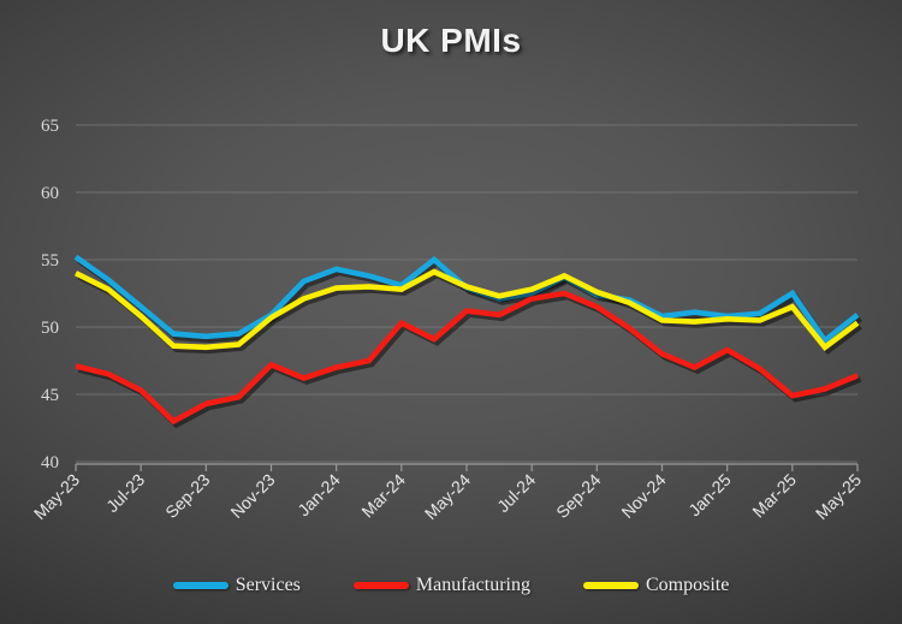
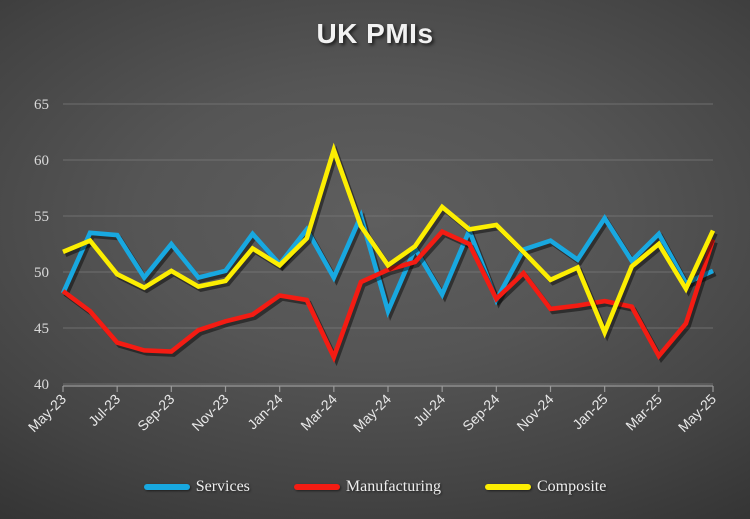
Services/May-23: 55.2 -> 48.1
Manufacturing/May-23: 47.1 -> 48.3
Composite/May-23: 54.0 -> 51.8
Services/Jul-23: 51.5 -> 53.3
Manufacturing/Jul-23: 45.3 -> 43.7
Composite/Jul-23: 50.8 -> 49.8
Services/Sep-23: 49.3 -> 52.5
Manufacturing/Sep-23: 44.3 -> 42.9
Composite/Sep-23: 48.5 -> 50.1
Services/Nov-23: 50.9 -> 50.1
Manufacturing/Nov-23: 47.2 -> 45.6
Composite/Nov-23: 50.7 -> 49.2
Services/Jan-24: 54.3 -> 50.7
Manufacturing/Jan-24: 47.0 -> 47.9
Composite/Jan-24: 52.9 -> 50.6
Services/Mar-24: 53.1 -> 49.5
Manufacturing/Mar-24: 50.3 -> 42.4
Composite/Mar-24: 52.8 -> 60.9
Services/May-24: 52.9 -> 46.5
Manufacturing/May-24: 51.2 -> 50.2
Composite/May-24: 53.0 -> 50.6
Services/Jul-24: 52.5 -> 48.0
Manufacturing/Jul-24: 52.1 -> 53.6
Composite/Jul-24: 52.8 -> 55.8
Services/Sep-24: 52.4 -> 47.5
Manufacturing/Sep-24: 51.5 -> 47.6
Composite/Sep-24: 52.6 -> 54.2
Services/Nov-24: 50.8 -> 52.8
Manufacturing/Nov-24: 48.0 -> 46.7
Composite/Nov-24: 50.5 -> 49.3
Services/Jan-25: 50.8 -> 54.8
Manufacturing/Jan-25: 48.3 -> 47.4
Composite/Jan-25: 50.6 -> 44.6
Services/Mar-25: 52.5 -> 53.4
Manufacturing/Mar-25: 44.9 -> 42.5
Composite/Mar-25: 51.5 -> 52.5
Services/May-25: 50.9 -> 50.1
Manufacturing/May-25: 46.4 -> 52.9
Composite/May-25: 50.3 -> 53.7
